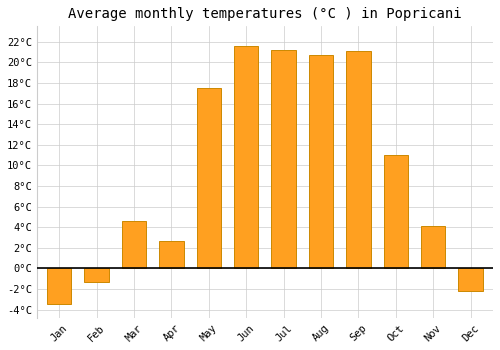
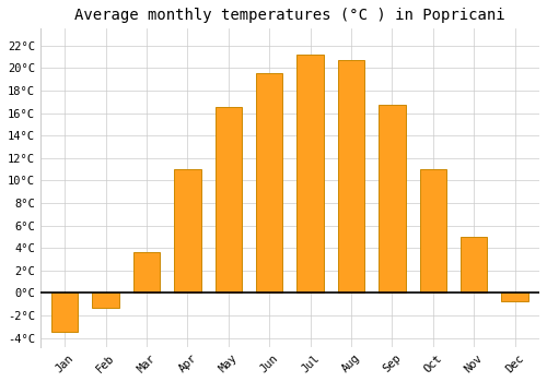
Mar: 4.6°C -> 3.6°C
Apr: 2.7°C -> 11.0°C
May: 17.5°C -> 16.5°C
Jun: 21.6°C -> 19.5°C
Sep: 21.1°C -> 16.7°C
Nov: 4.1°C -> 5.0°C
Dec: -2.2°C -> -0.7°C
